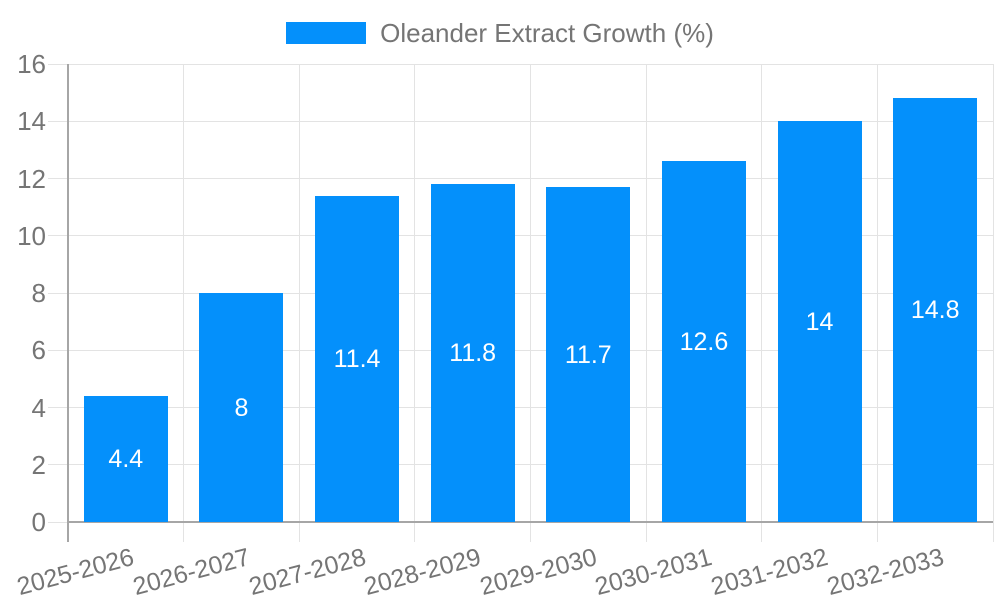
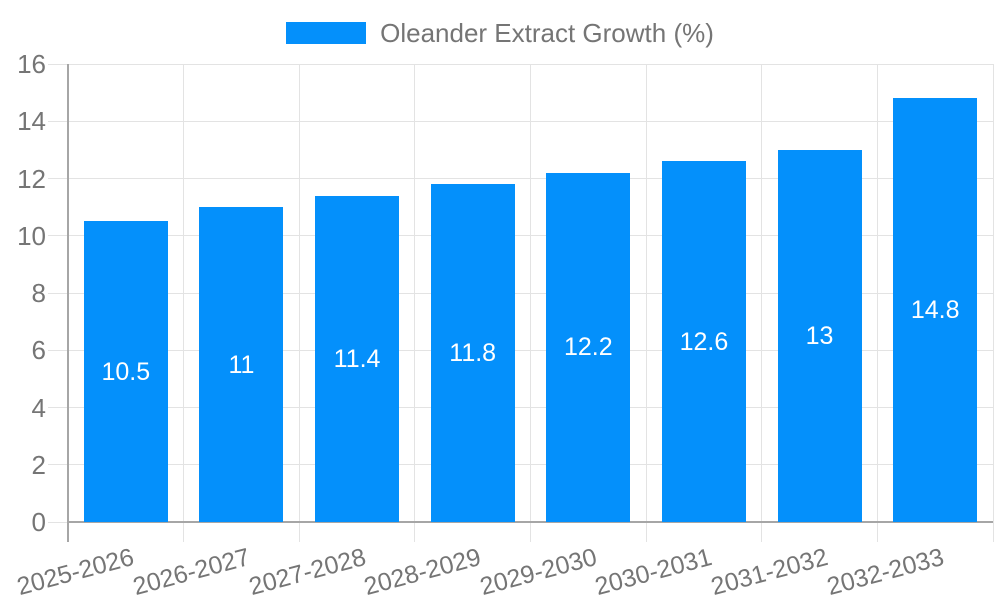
2025-2026: 4.4 -> 10.5
2026-2027: 8 -> 11
2029-2030: 11.7 -> 12.2
2031-2032: 14 -> 13
